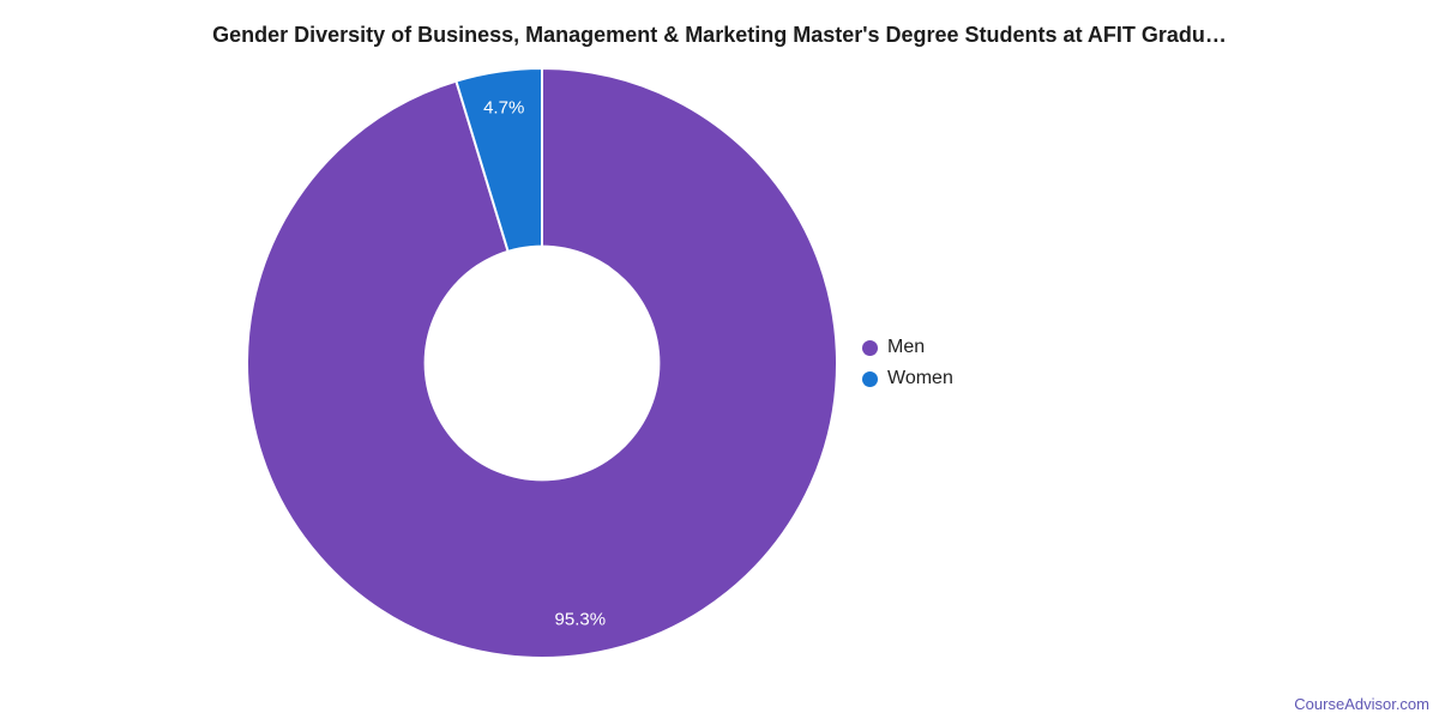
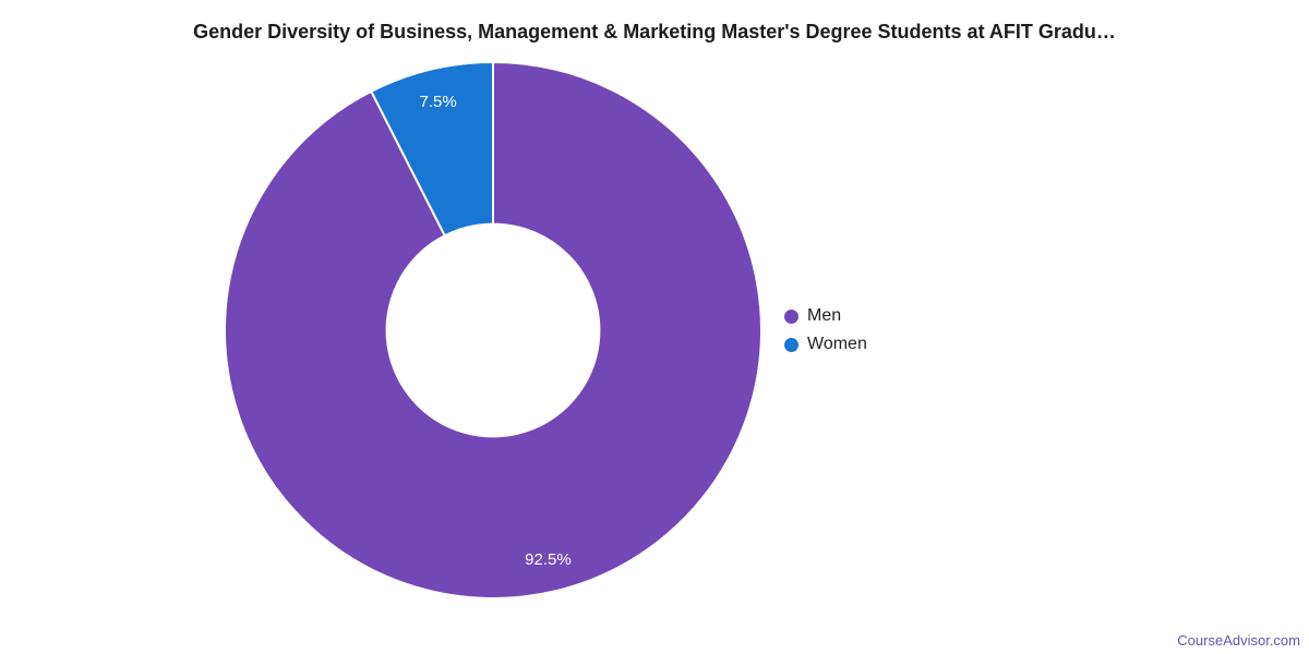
Men: 95.3% -> 92.5%
Women: 4.7% -> 7.5%
